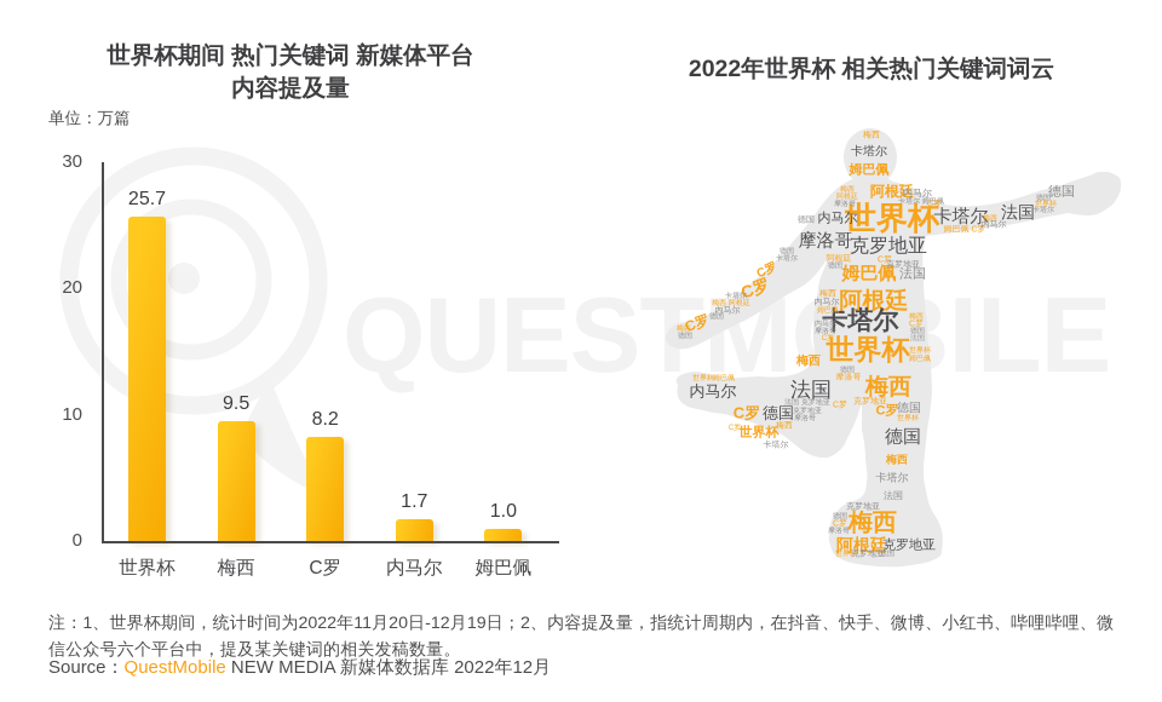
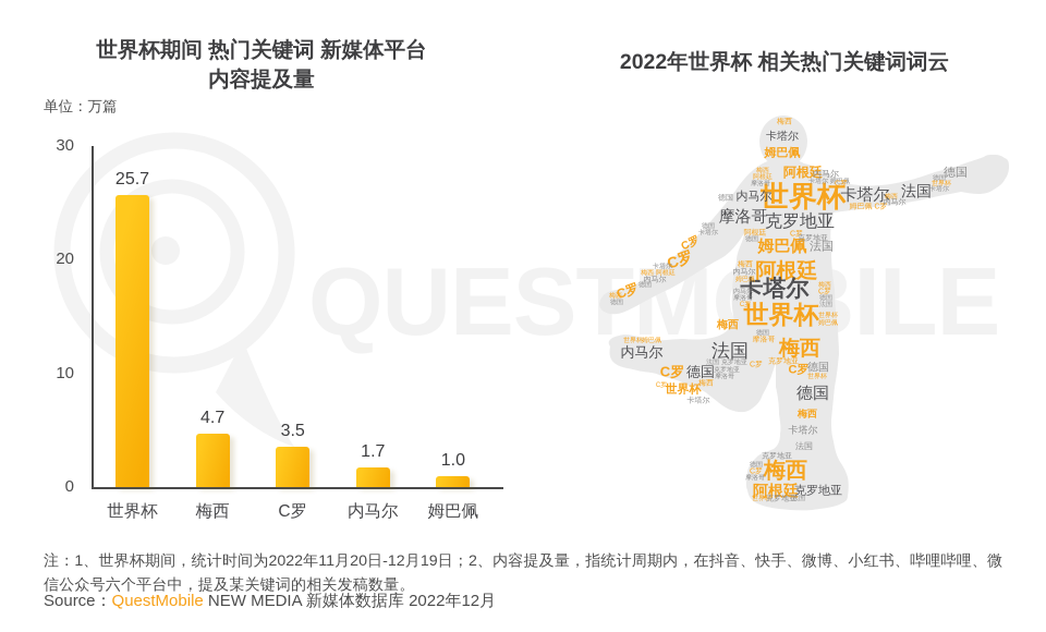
梅西: 9.5 -> 4.7
C罗: 8.2 -> 3.5
